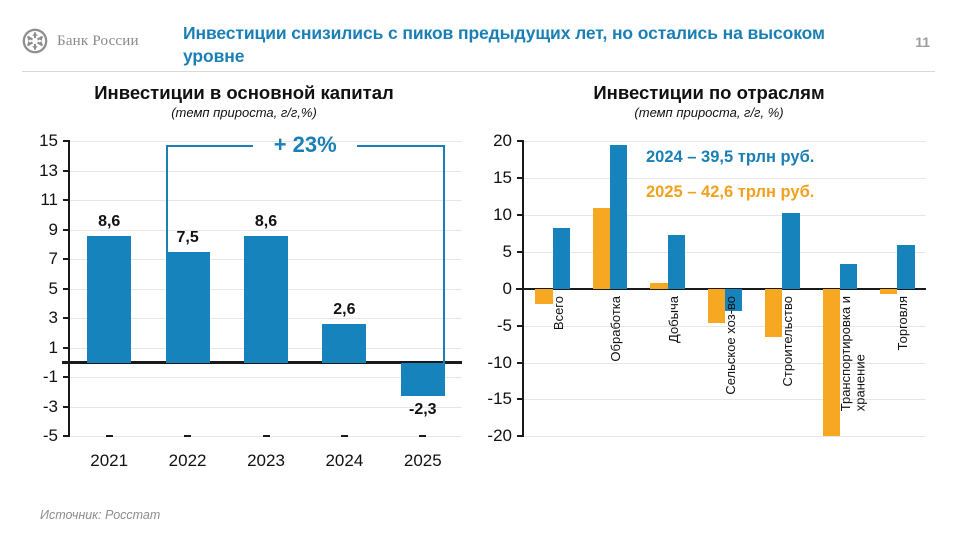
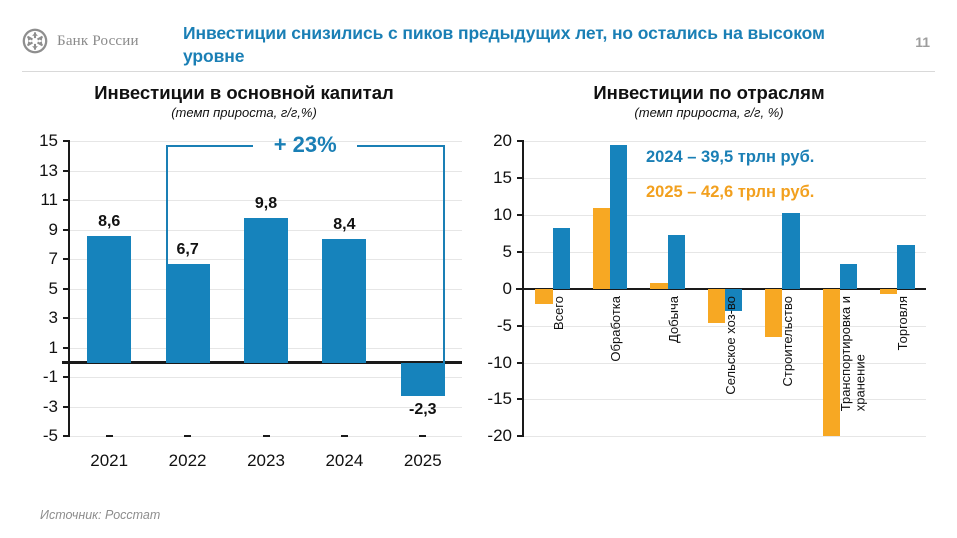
Инвестиции в основной капитал/2022: 7,5 -> 6,7
Инвестиции в основной капитал/2023: 8,6 -> 9,8
Инвестиции в основной капитал/2024: 2,6 -> 8,4
